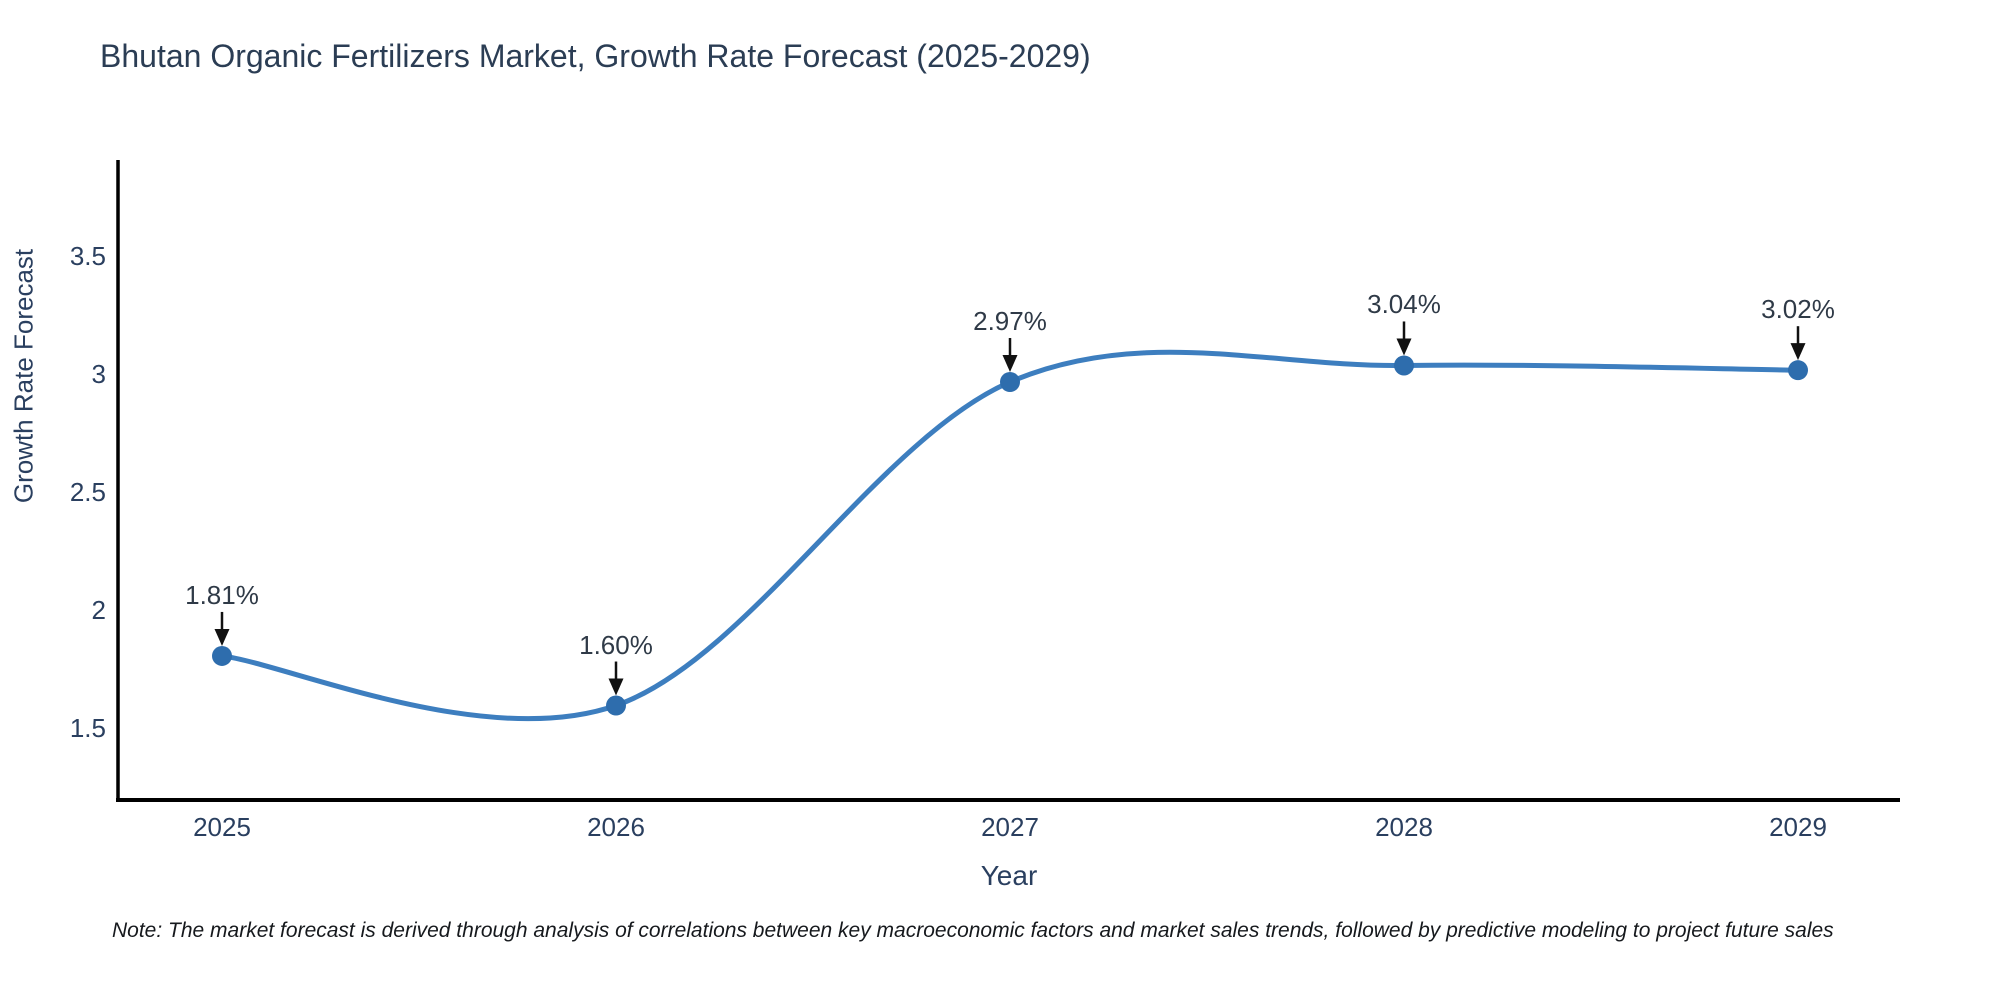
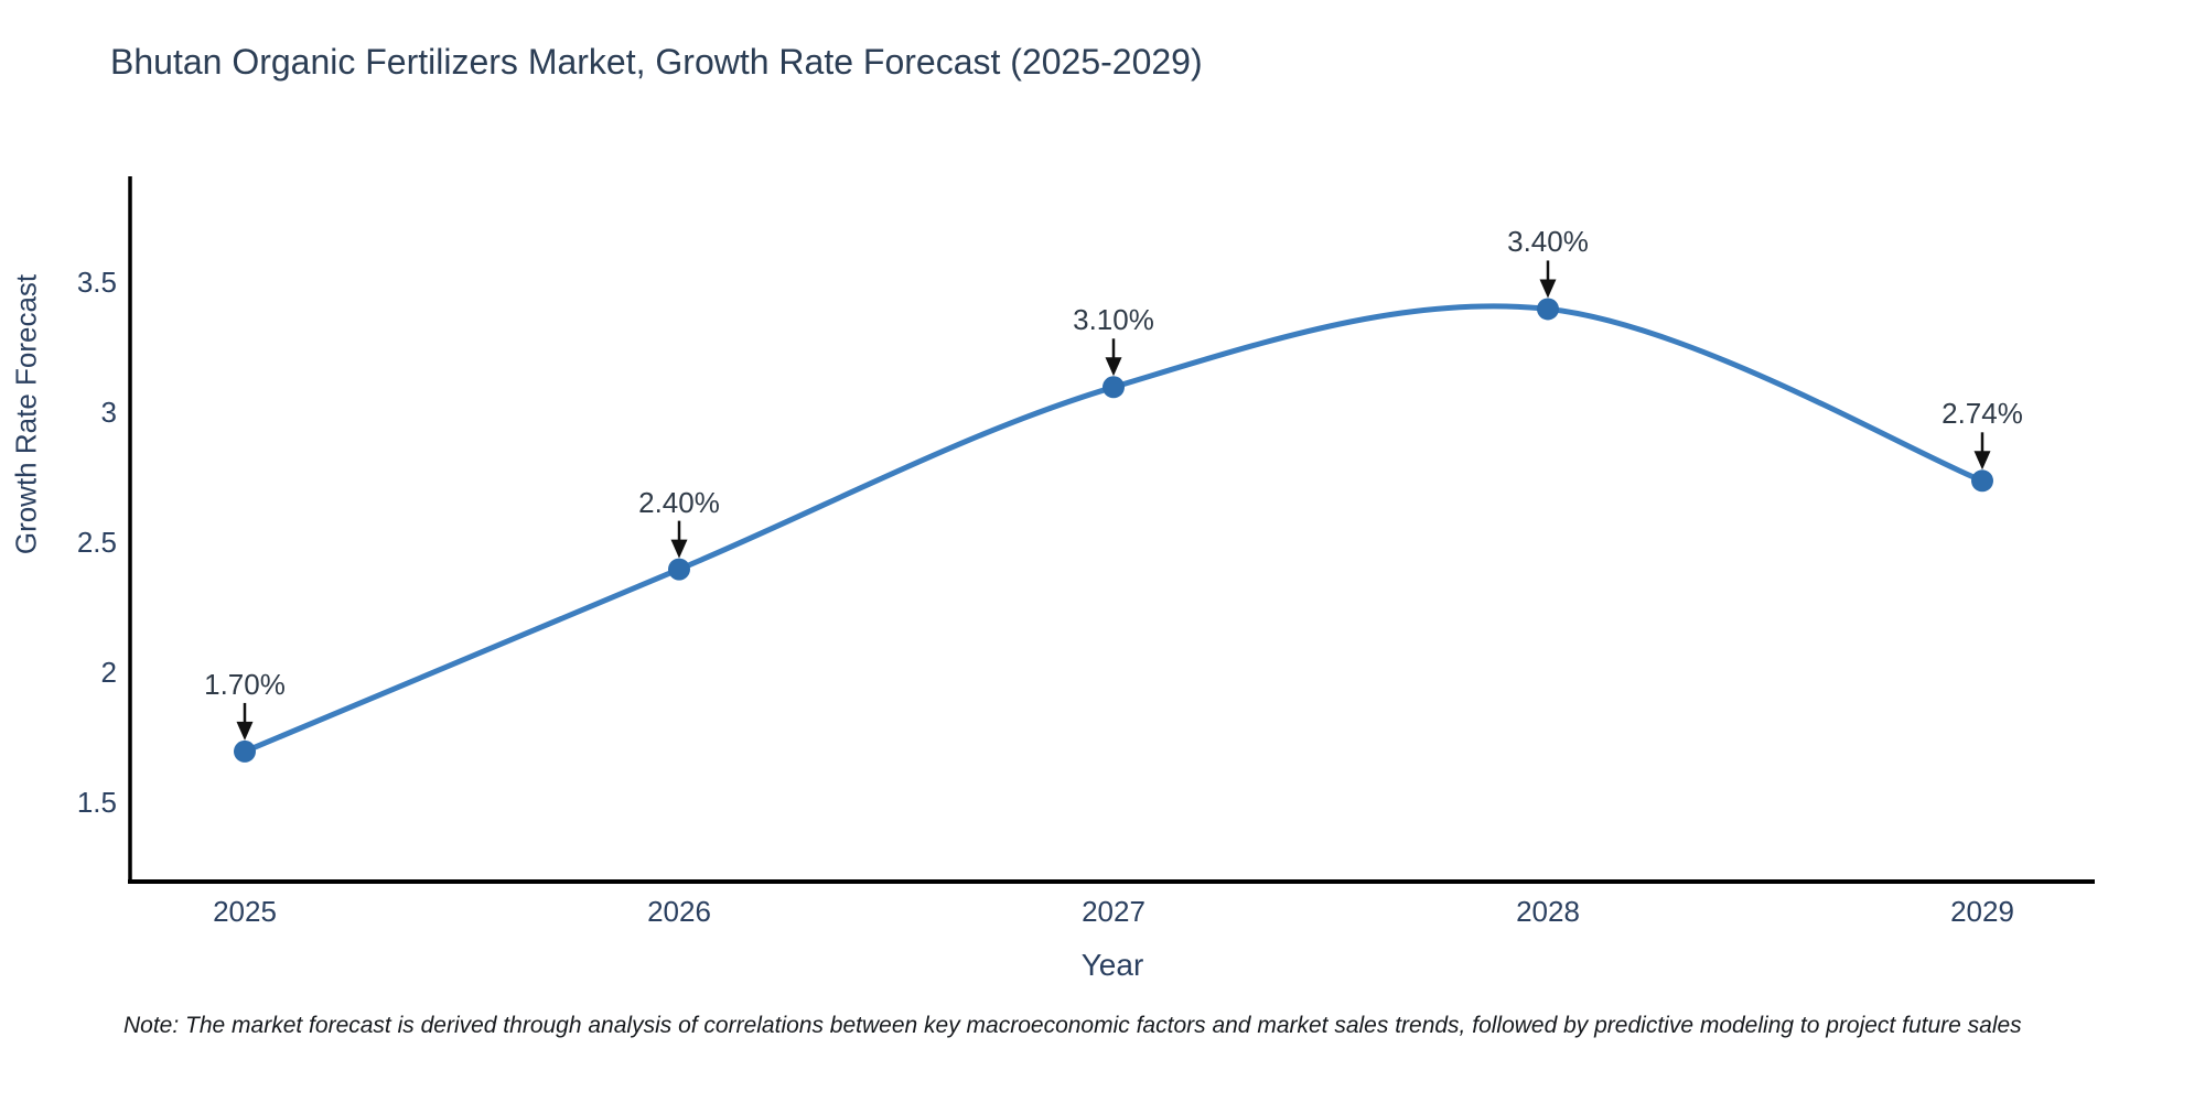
2025: 1.81% -> 1.70%
2026: 1.60% -> 2.40%
2027: 2.97% -> 3.10%
2028: 3.04% -> 3.40%
2029: 3.02% -> 2.74%
